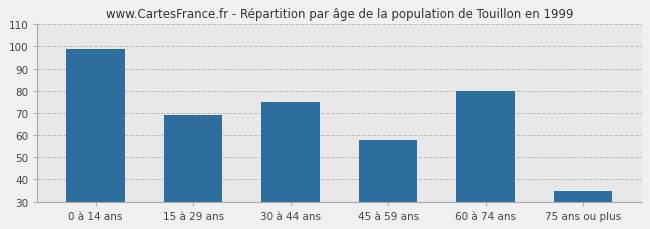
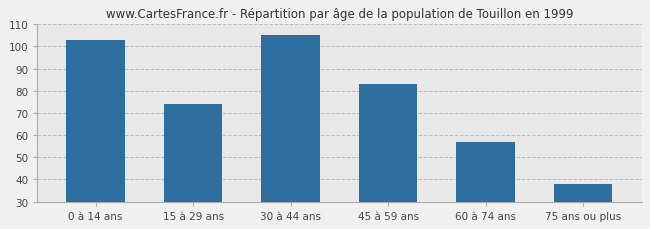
0 à 14 ans: 99 -> 103
15 à 29 ans: 69 -> 74
30 à 44 ans: 75 -> 105
45 à 59 ans: 58 -> 83
60 à 74 ans: 80 -> 57
75 ans ou plus: 35 -> 38
